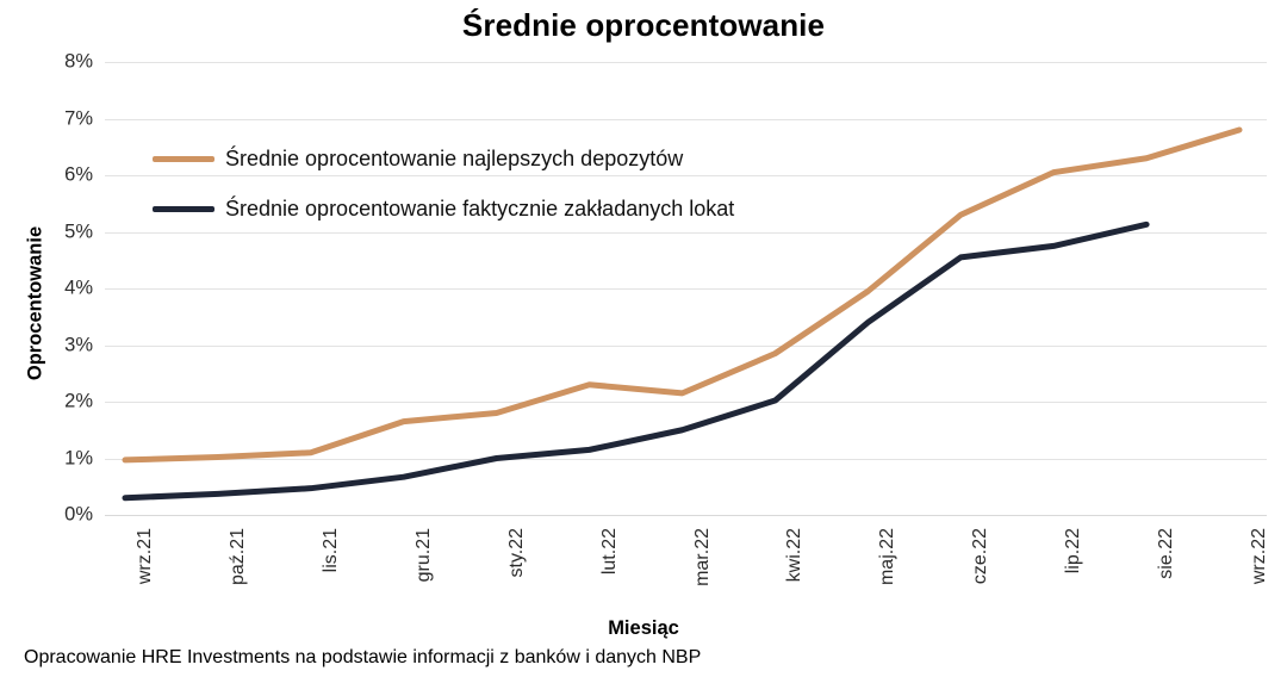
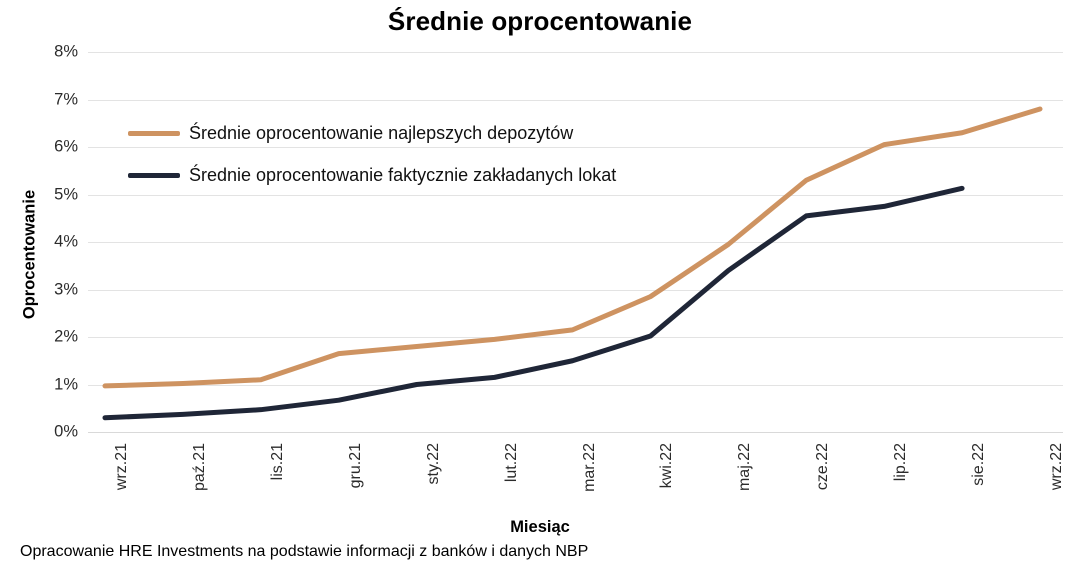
Średnie oprocentowanie najlepszych depozytów/lut.22: 2.3% -> 1.9%
